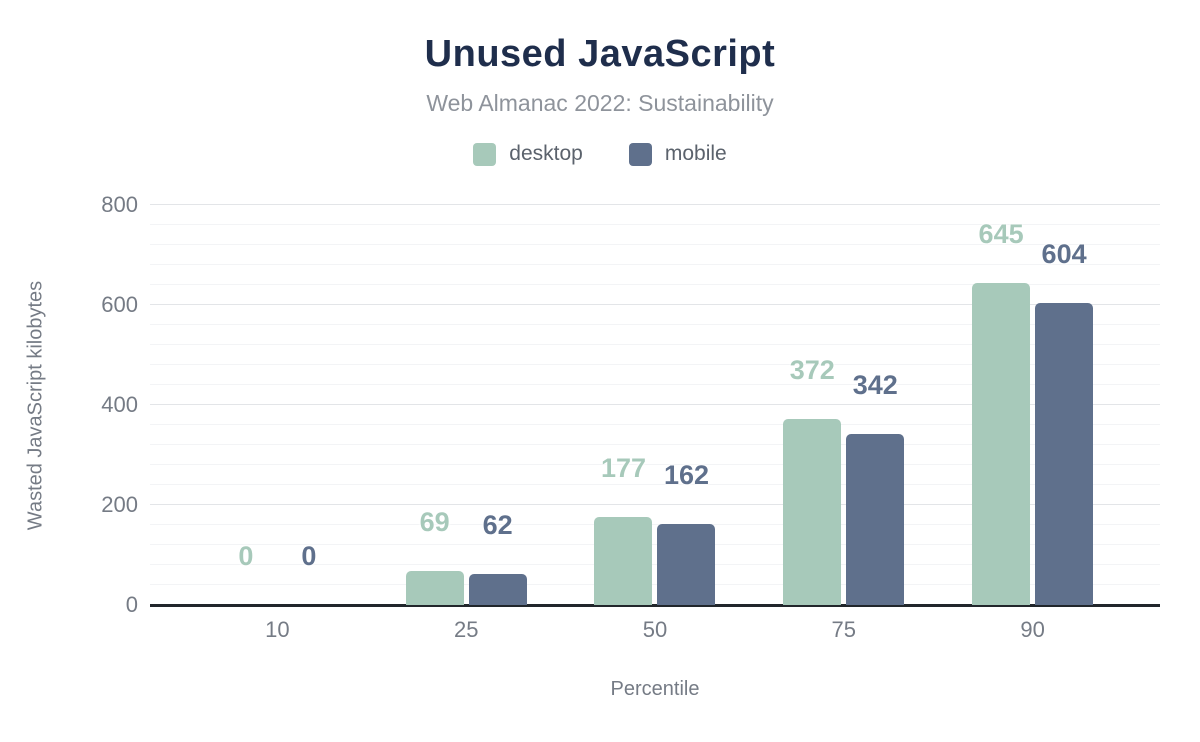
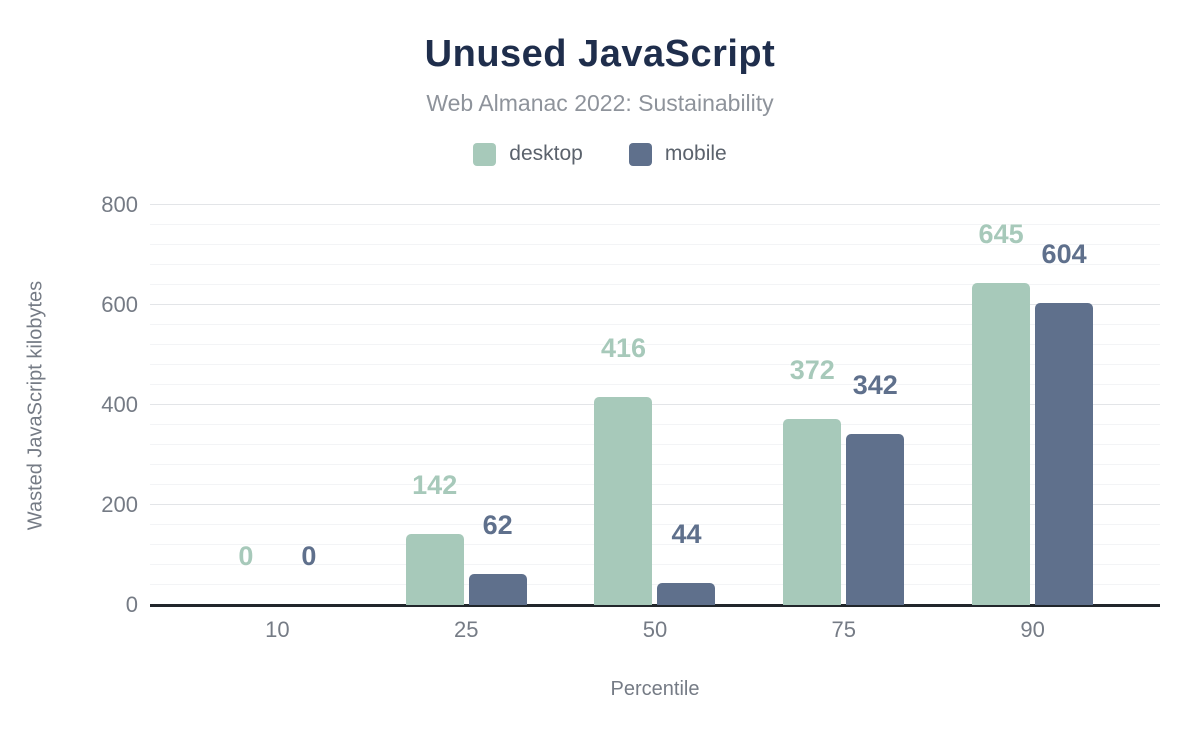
desktop/25: 69 -> 142
desktop/50: 177 -> 416
mobile/50: 162 -> 44
